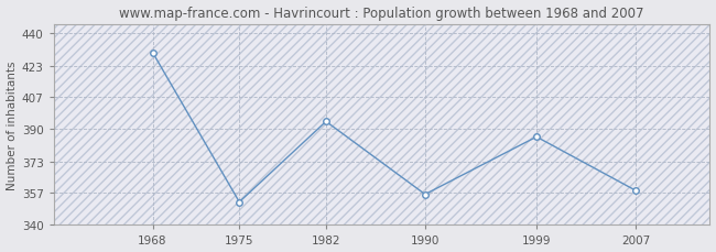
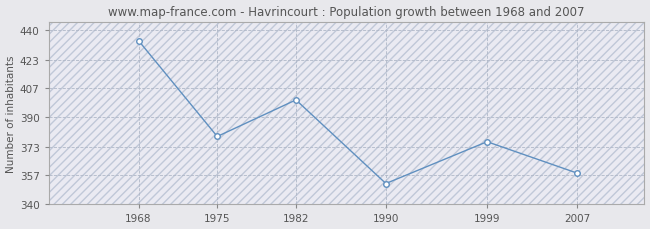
1968: 430 -> 434
1975: 352 -> 379
1982: 394 -> 400
1990: 356 -> 352
1999: 386 -> 376
